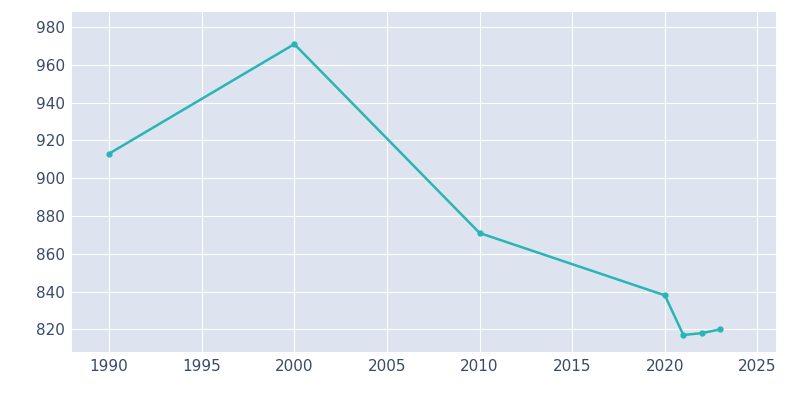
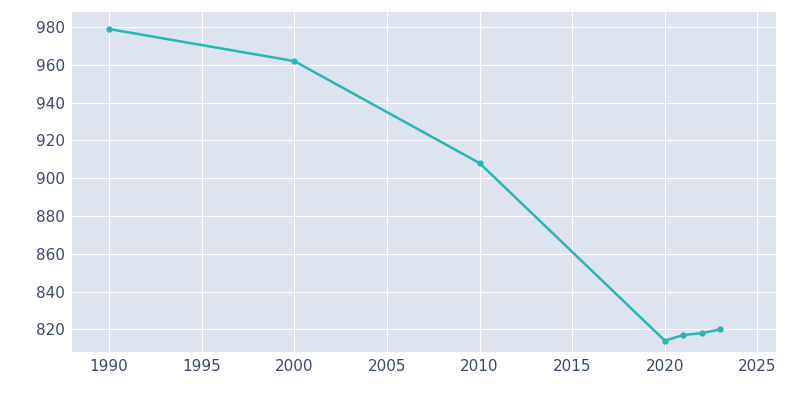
1990: 913 -> 979
2000: 971 -> 962
2010: 871 -> 908
2020: 838 -> 814
